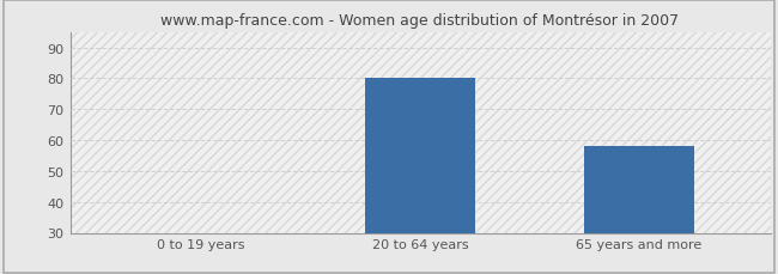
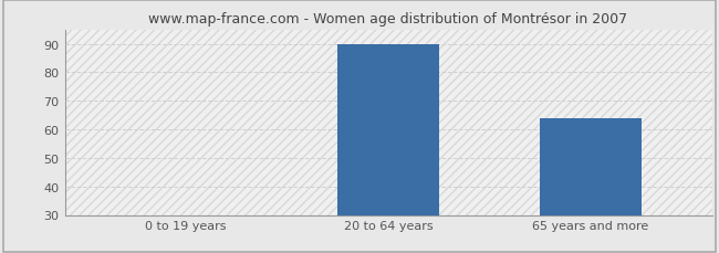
20 to 64 years: 80 -> 90
65 years and more: 58 -> 64
